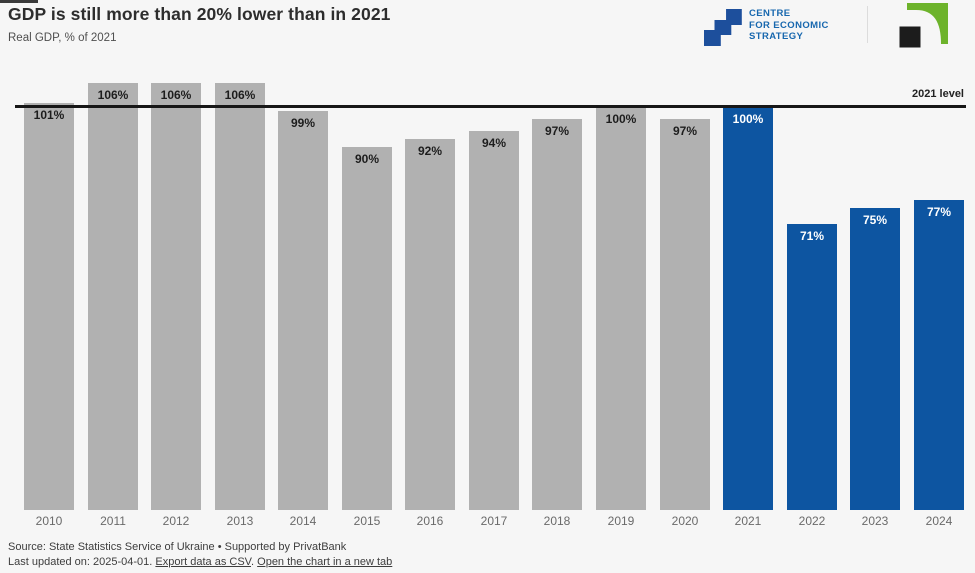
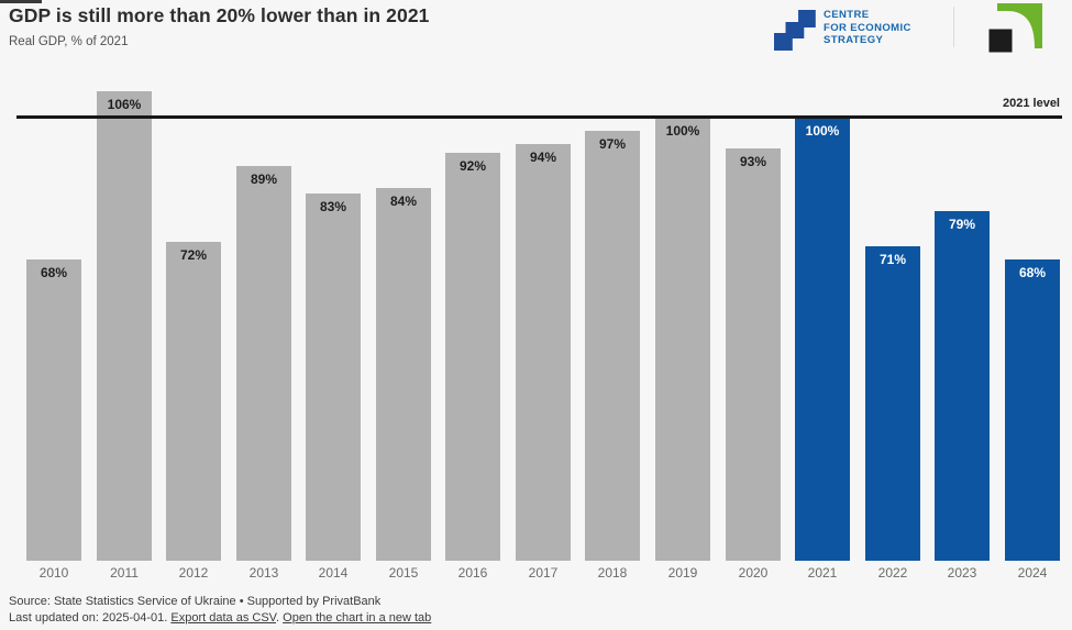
2010: 101% -> 68%
2012: 106% -> 72%
2013: 106% -> 89%
2014: 99% -> 83%
2015: 90% -> 84%
2020: 97% -> 93%
2023: 75% -> 79%
2024: 77% -> 68%
